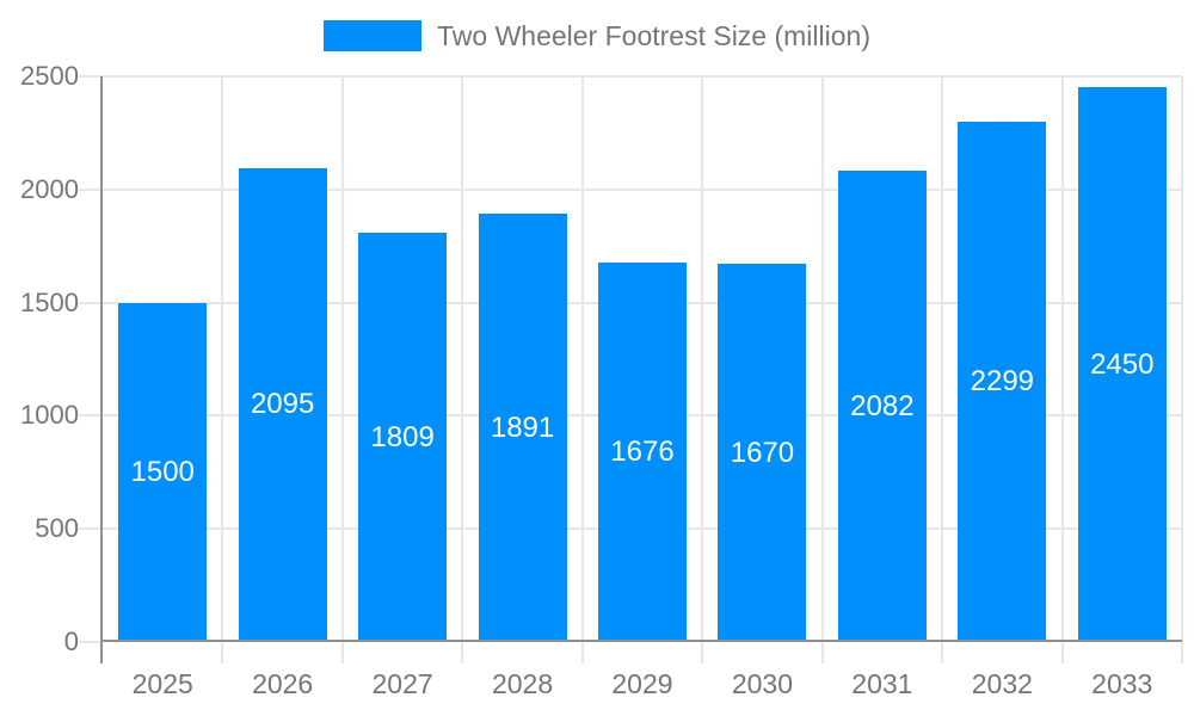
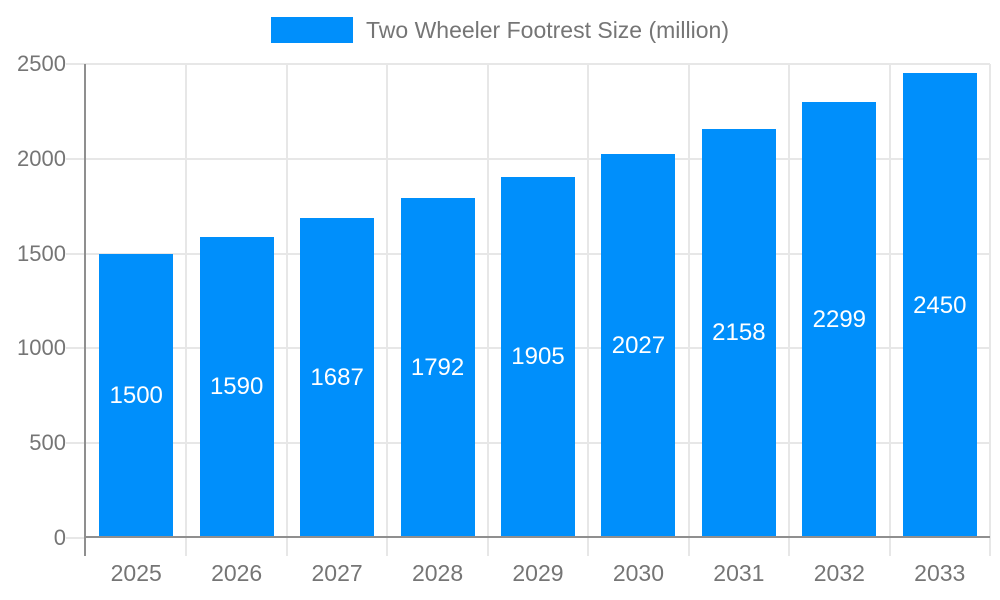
2026: 2095 -> 1590
2027: 1809 -> 1687
2028: 1891 -> 1792
2029: 1676 -> 1905
2030: 1670 -> 2027
2031: 2082 -> 2158
